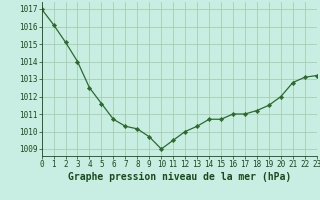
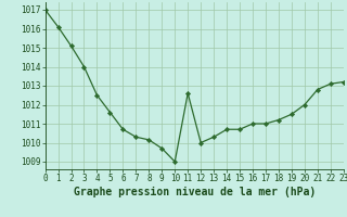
11: 1009.5 -> 1012.6
